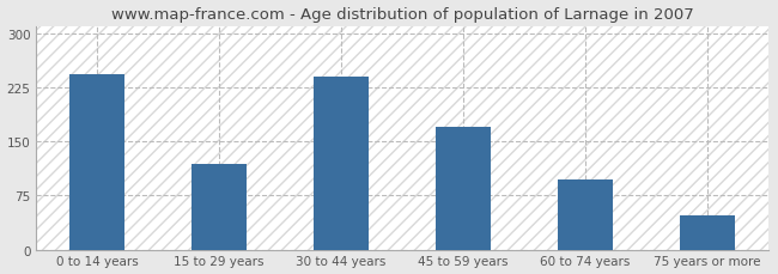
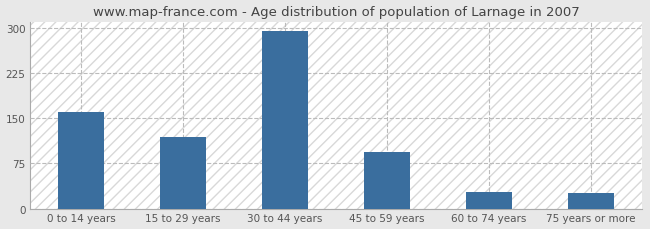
0 to 14 years: 243 -> 160
30 to 44 years: 240 -> 294
45 to 59 years: 170 -> 94
60 to 74 years: 97 -> 28
75 years or more: 47 -> 26
